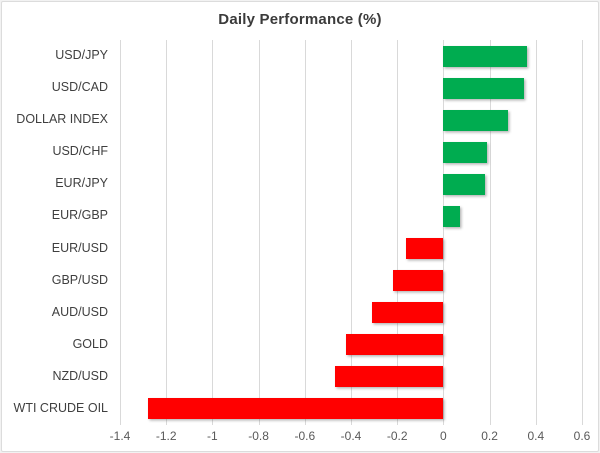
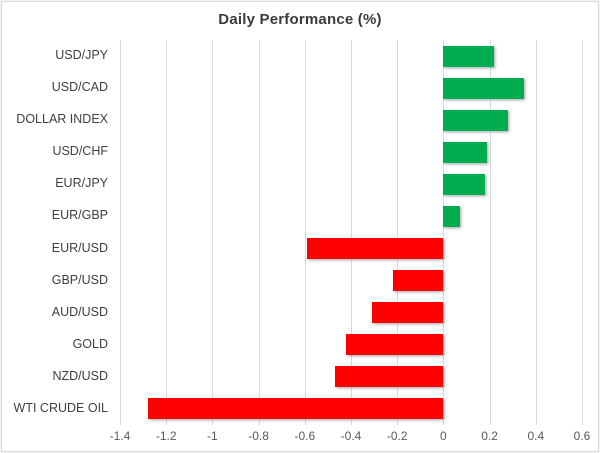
USD/JPY: 0.36 -> 0.22
EUR/USD: -0.16 -> -0.59
